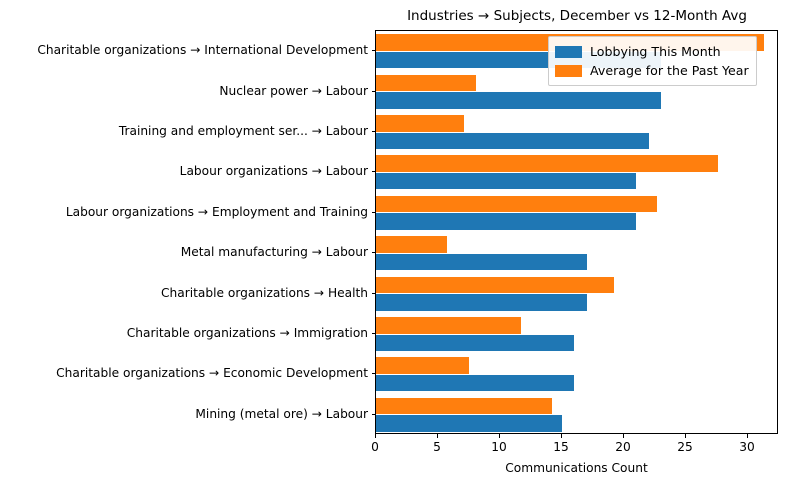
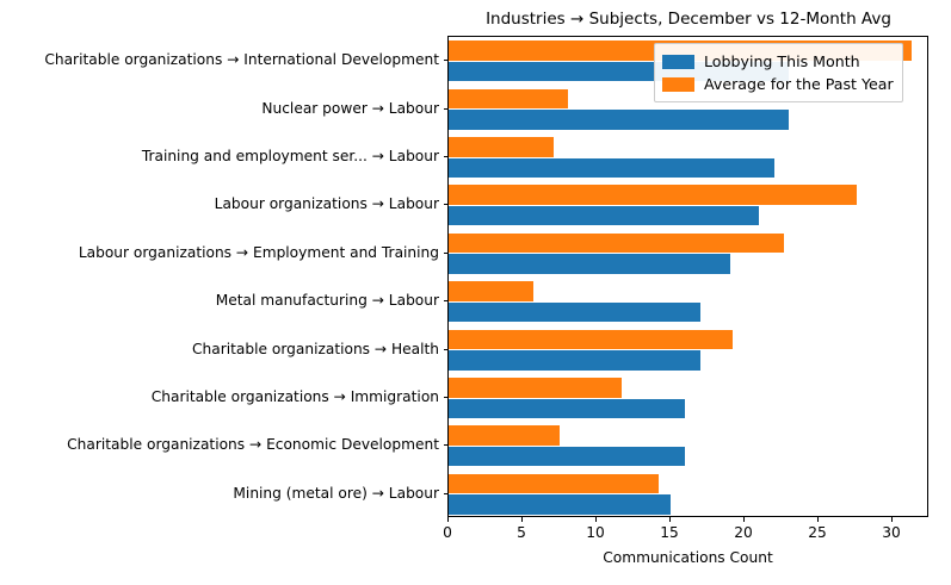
Lobbying This Month/Labour organizations → Employment and Training: 21 -> 19
